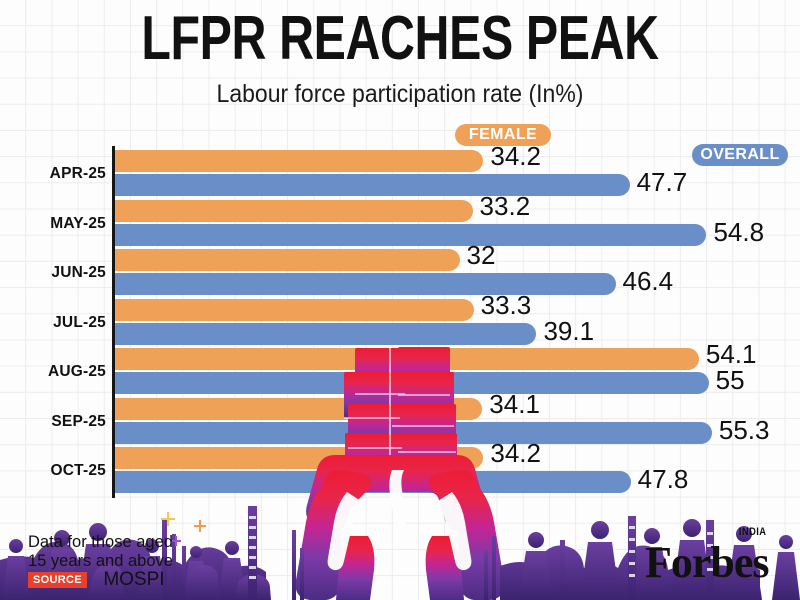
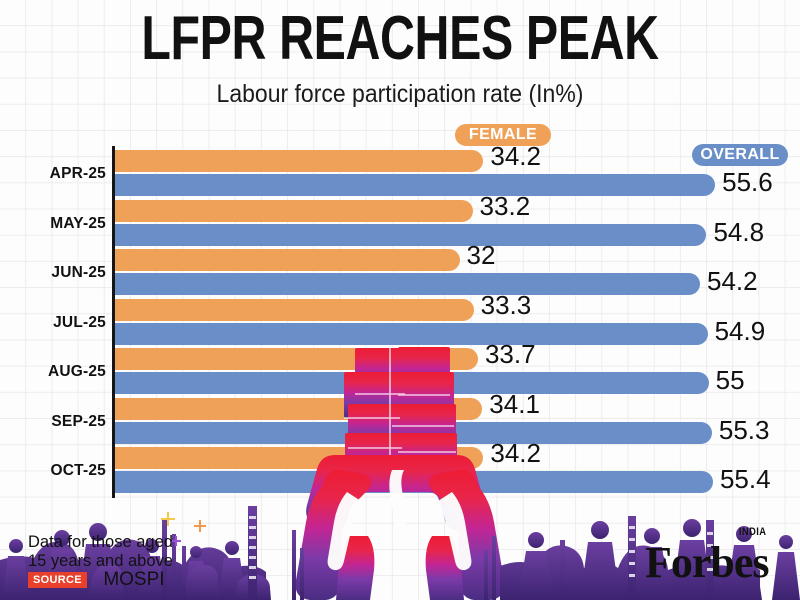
OVERALL/APR-25: 47.7 -> 55.6
OVERALL/JUN-25: 46.4 -> 54.2
OVERALL/JUL-25: 39.1 -> 54.9
FEMALE/AUG-25: 54.1 -> 33.7
OVERALL/OCT-25: 47.8 -> 55.4
